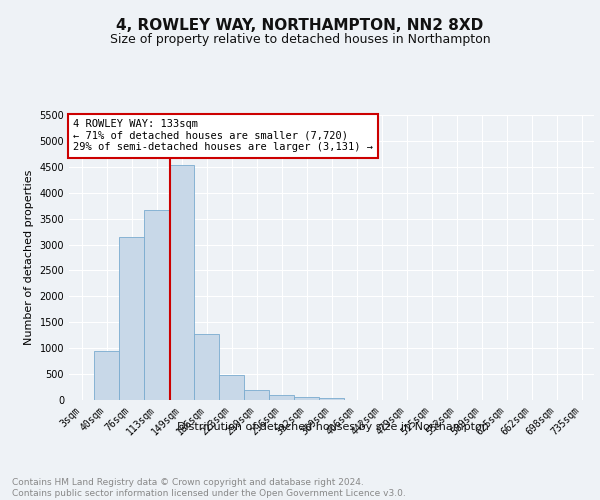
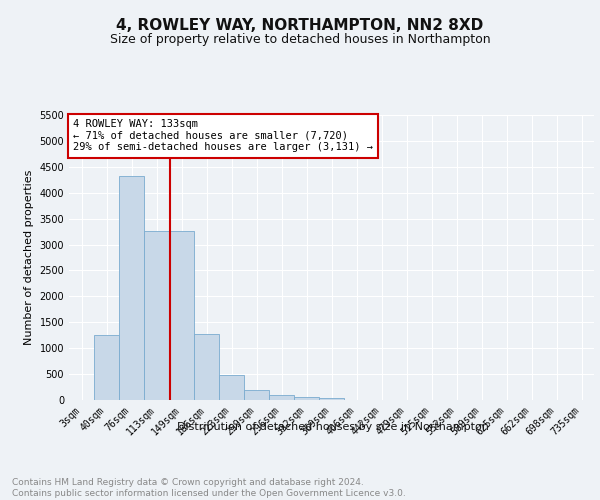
40sqm: 940 -> 1250
76sqm: 3140 -> 4320
113sqm: 3660 -> 3270
149sqm: 4540 -> 3270
